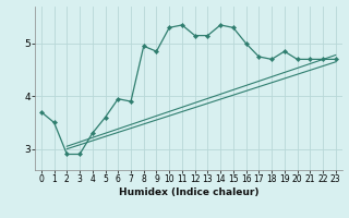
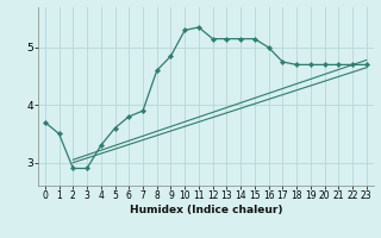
6: 3.95 -> 3.80
8: 4.95 -> 4.60
14: 5.35 -> 5.15
15: 5.30 -> 5.15
19: 4.85 -> 4.70
